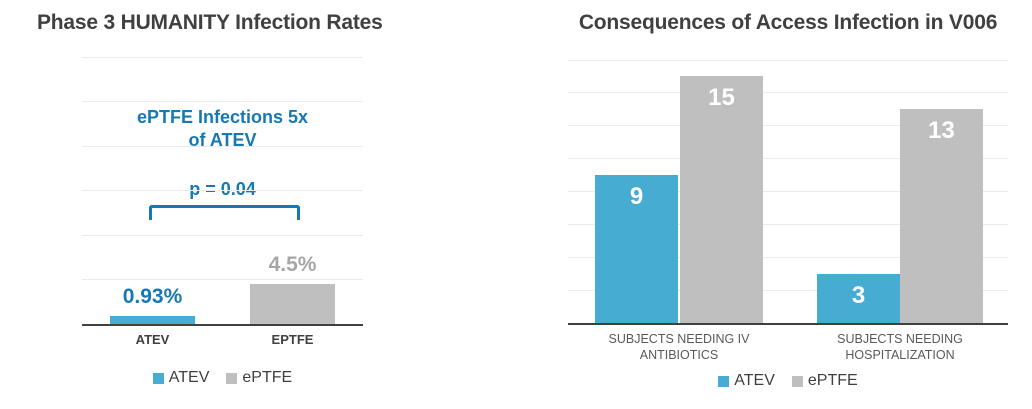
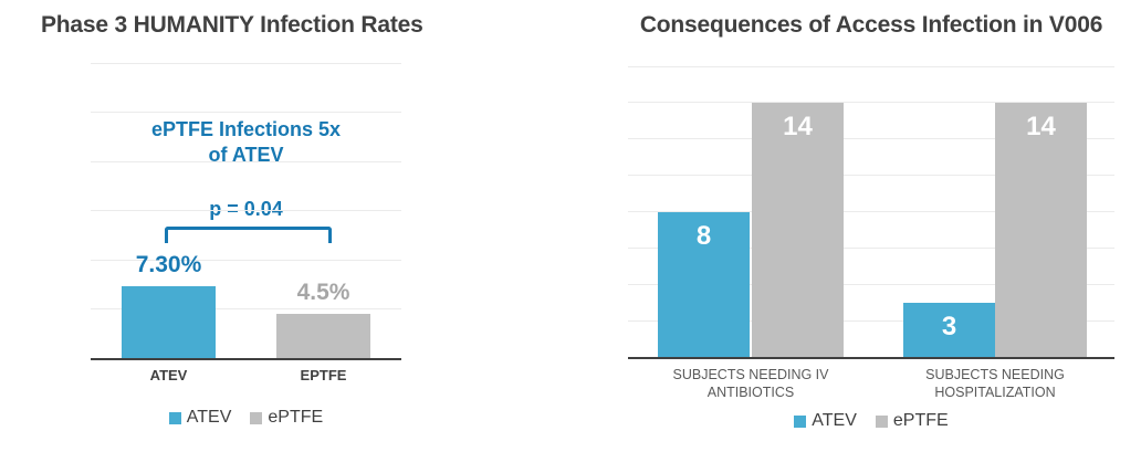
Phase 3 HUMANITY Infection Rates/ATEV: 0.93% -> 7.30%
Consequences of Access Infection in V006/ATEV/SUBJECTS NEEDING IV ANTIBIOTICS: 9 -> 8
Consequences of Access Infection in V006/ePTFE/SUBJECTS NEEDING IV ANTIBIOTICS: 15 -> 14
Consequences of Access Infection in V006/ePTFE/SUBJECTS NEEDING HOSPITALIZATION: 13 -> 14
